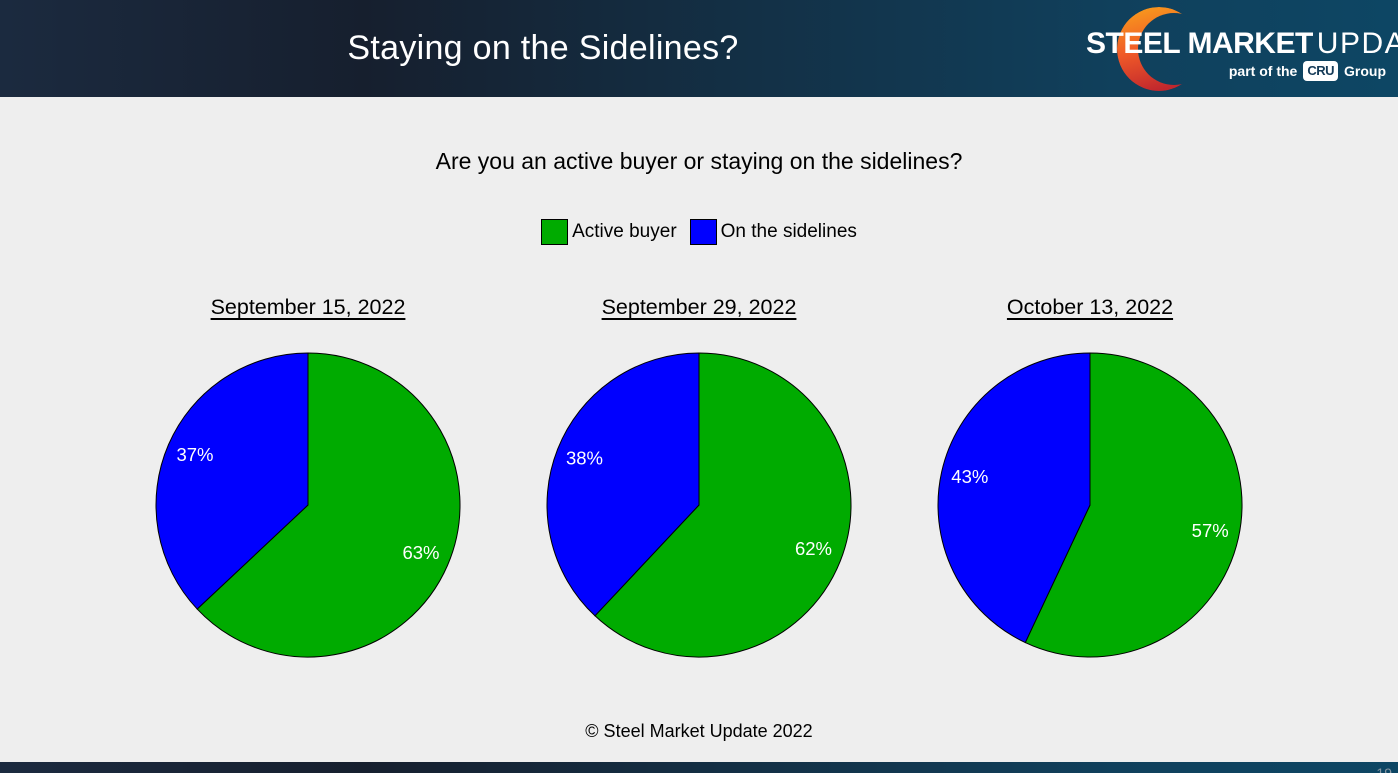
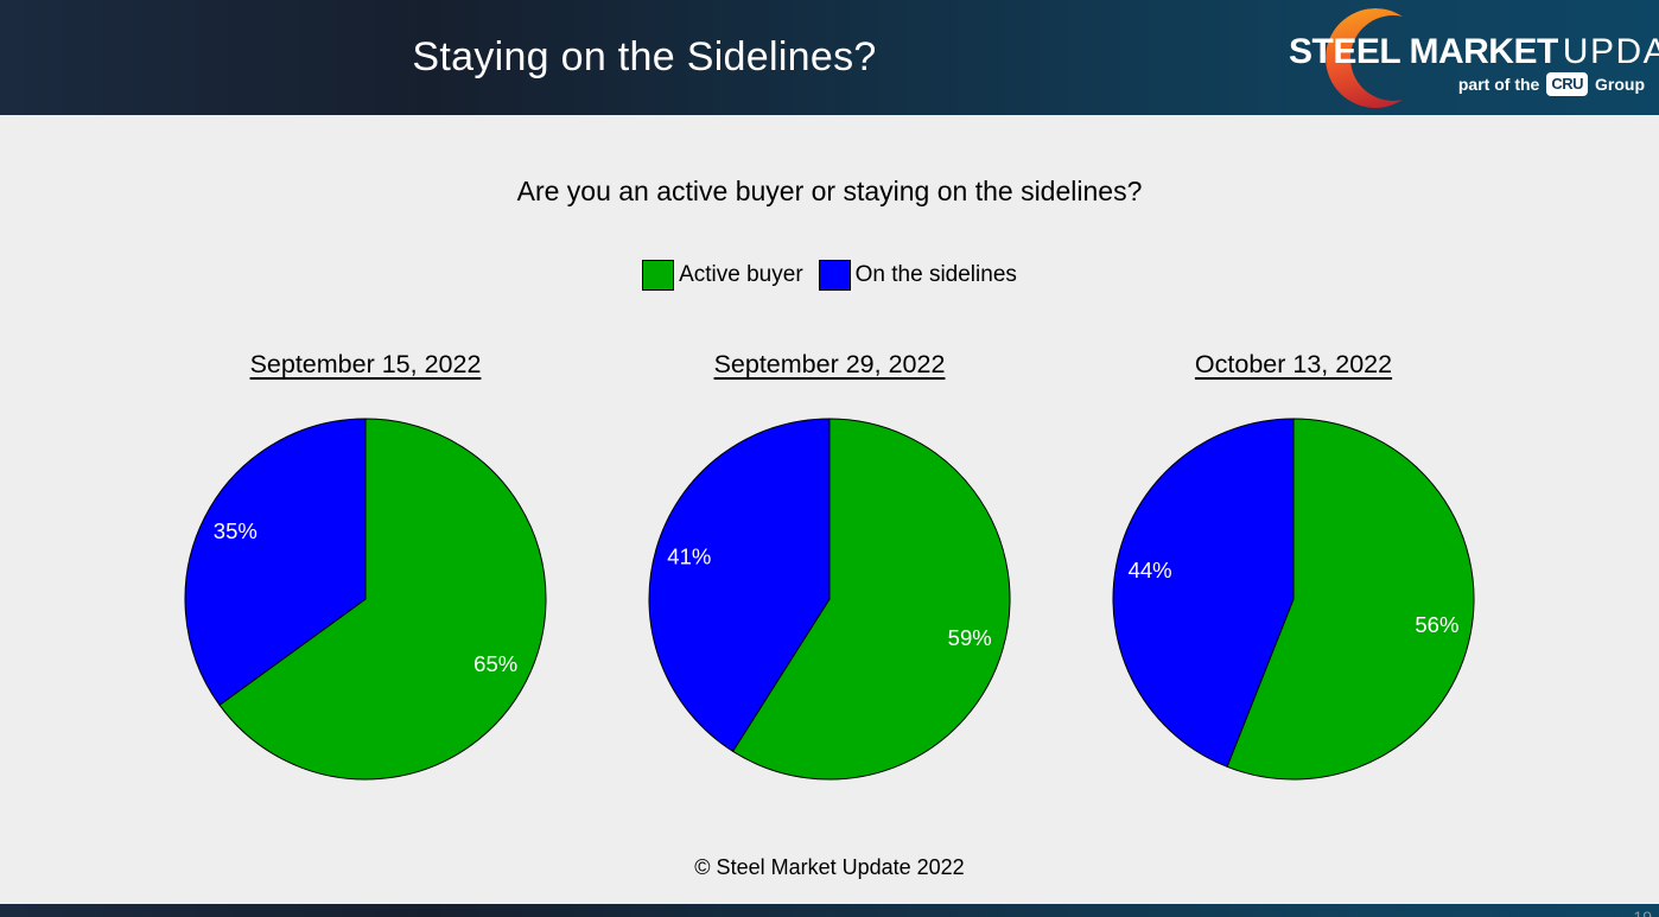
September 15, 2022/Active buyer: 63% -> 65%
September 15, 2022/On the sidelines: 37% -> 35%
September 29, 2022/Active buyer: 62% -> 59%
September 29, 2022/On the sidelines: 38% -> 41%
October 13, 2022/Active buyer: 57% -> 56%
October 13, 2022/On the sidelines: 43% -> 44%
